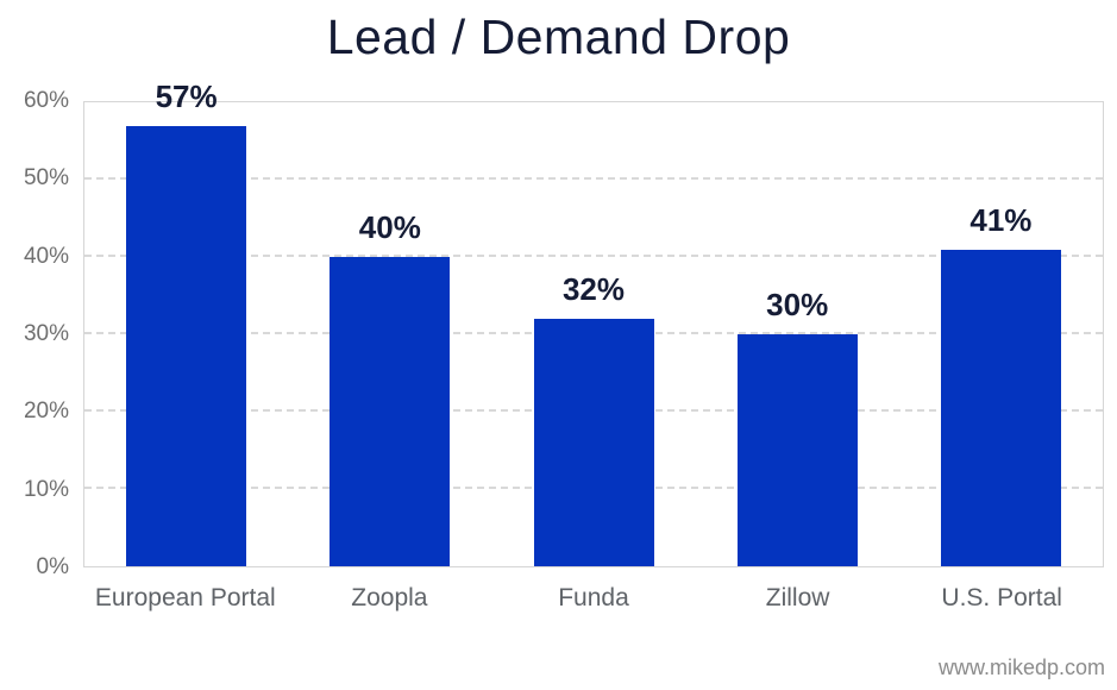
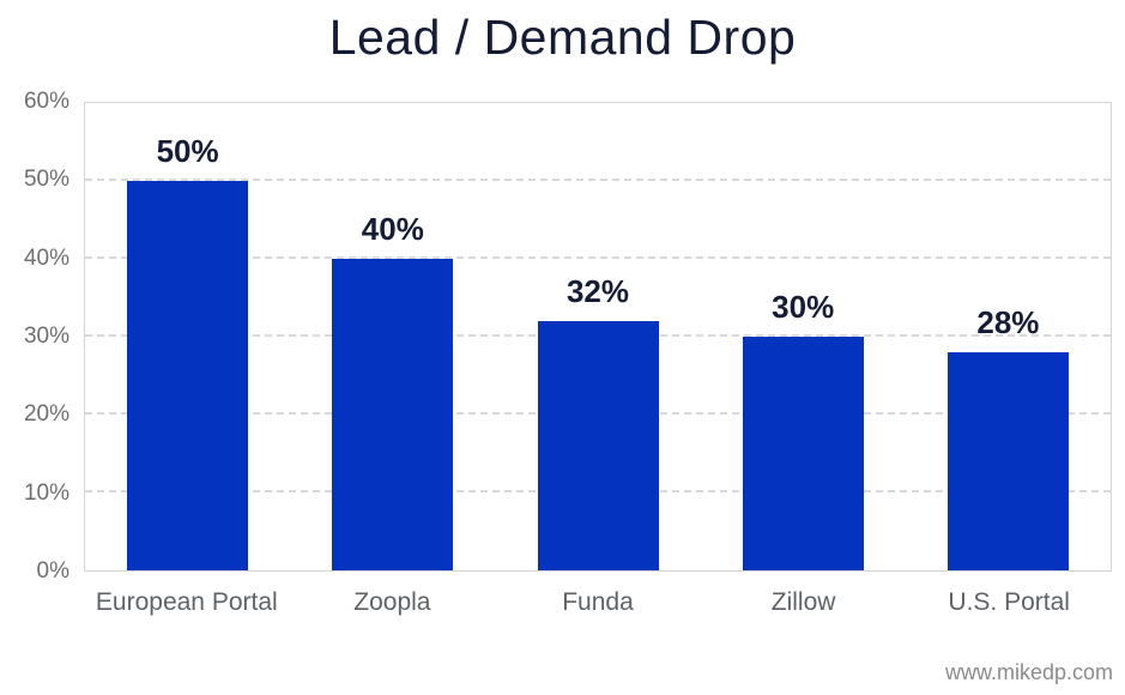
European Portal: 57% -> 50%
U.S. Portal: 41% -> 28%
